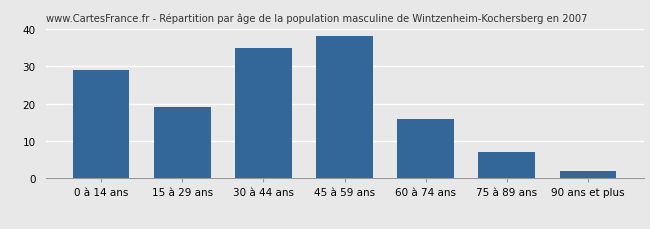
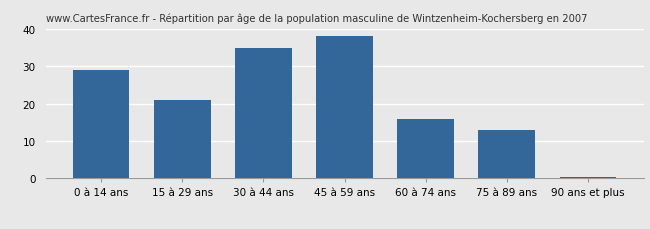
15 à 29 ans: 19.0 -> 21.0
75 à 89 ans: 7.0 -> 13.0
90 ans et plus: 2.0 -> 0.5
